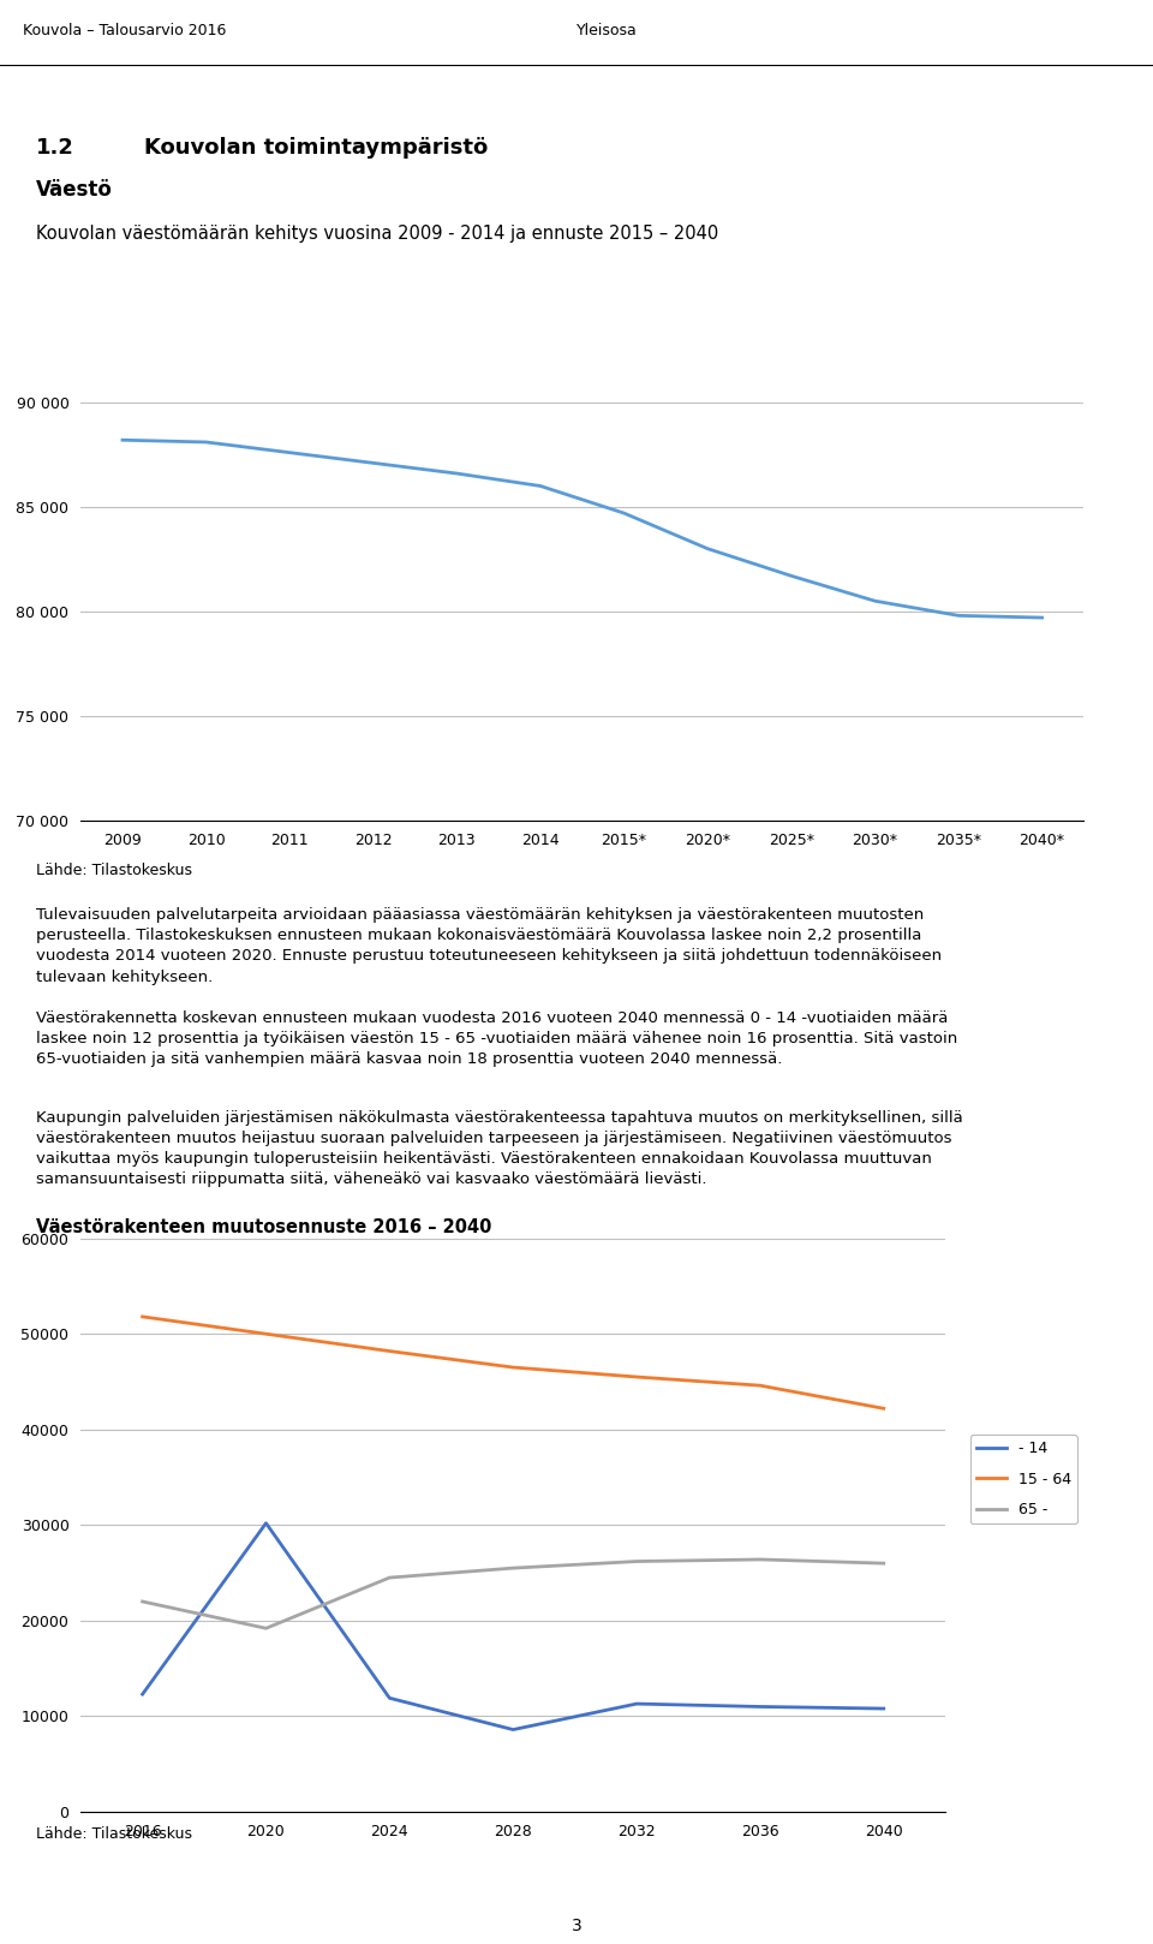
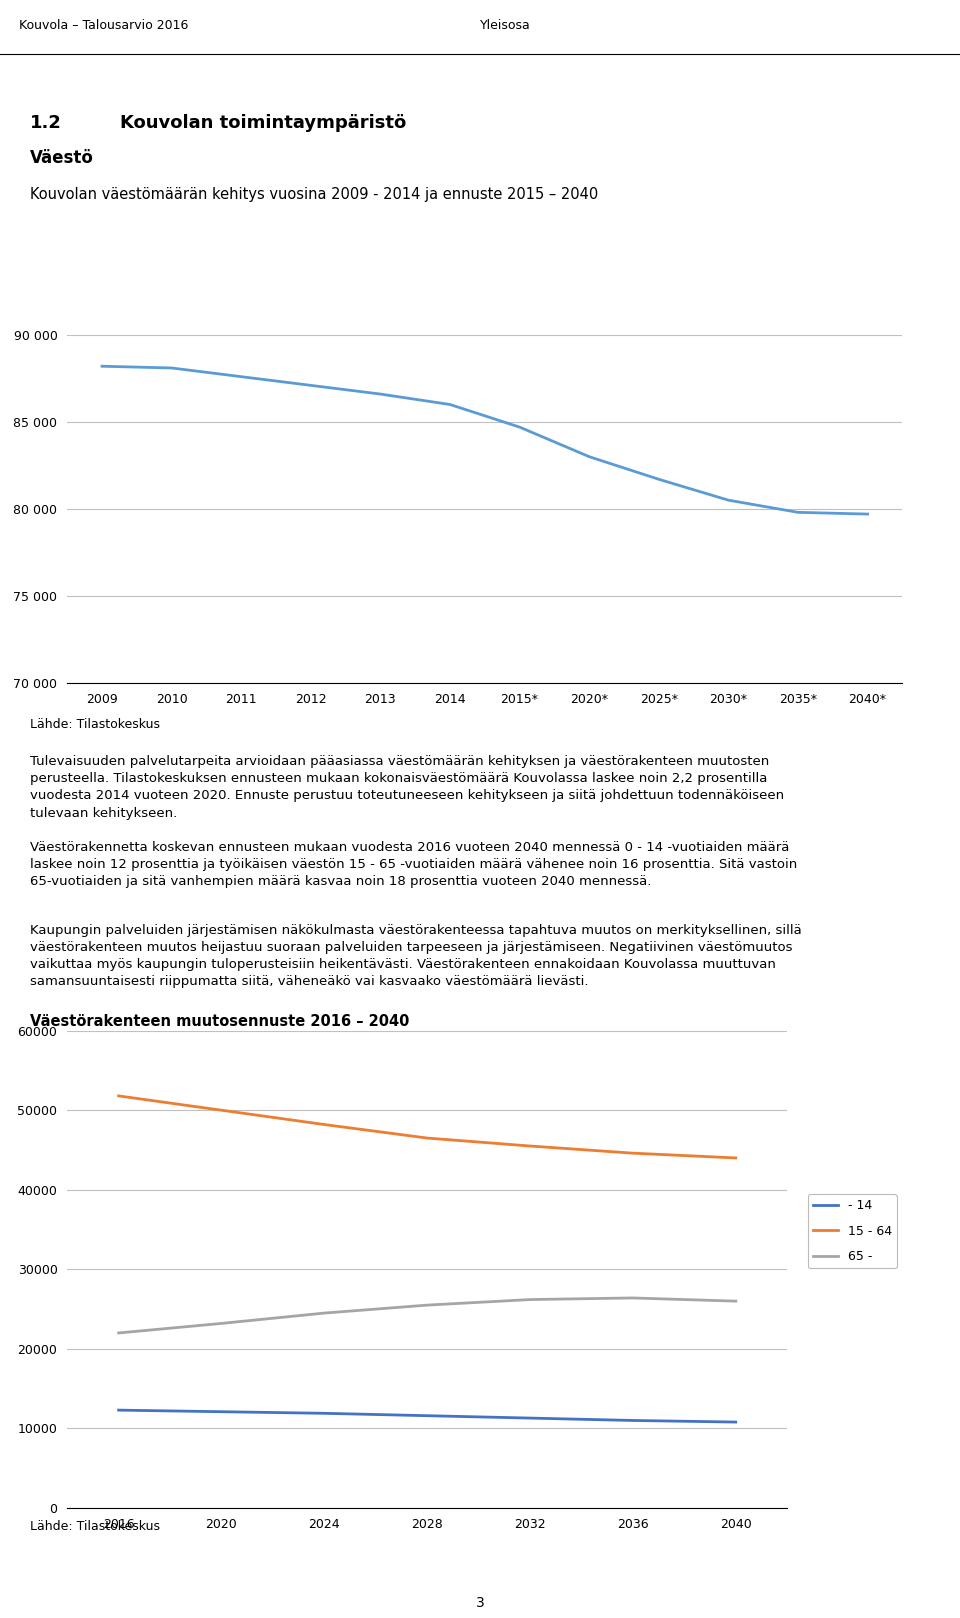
- 14/2020: 30200 -> 12100
65 -/2020: 19200 -> 23200
- 14/2028: 8600 -> 11600
15 - 64/2040: 42200 -> 44000
